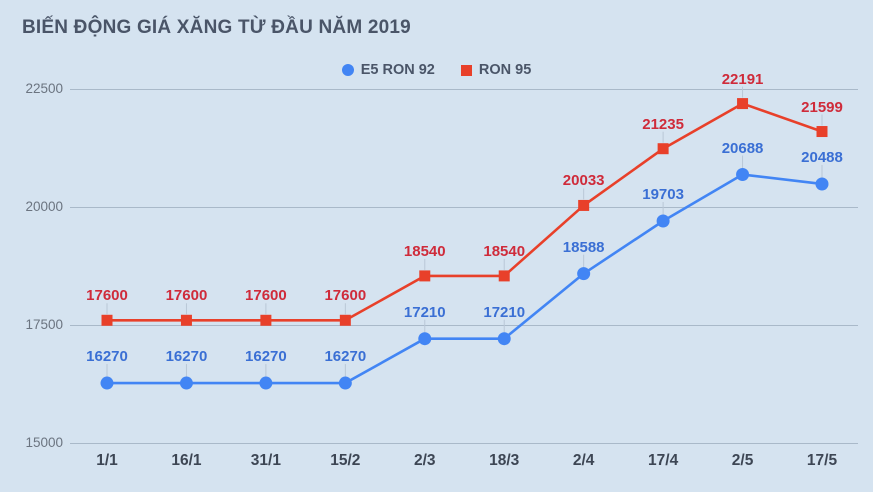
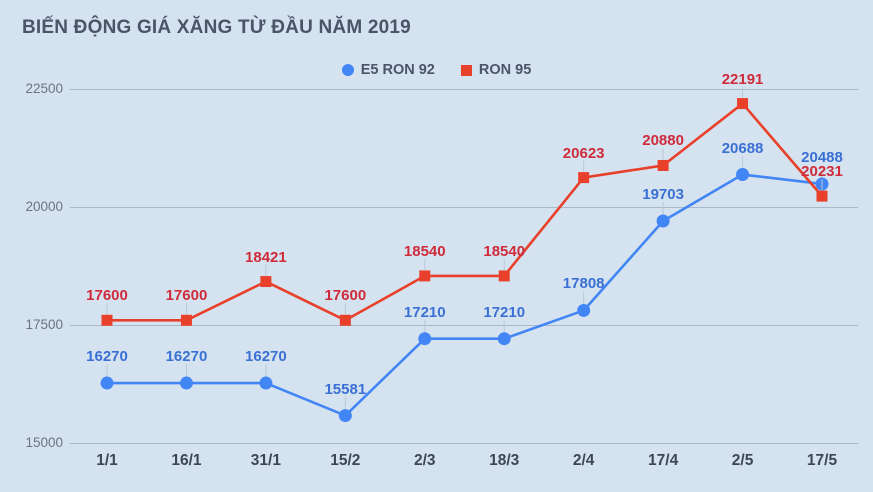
RON 95/31/1: 17600 -> 18421
E5 RON 92/15/2: 16270 -> 15581
E5 RON 92/2/4: 18588 -> 17808
RON 95/2/4: 20033 -> 20623
RON 95/17/4: 21235 -> 20880
RON 95/17/5: 21599 -> 20231
